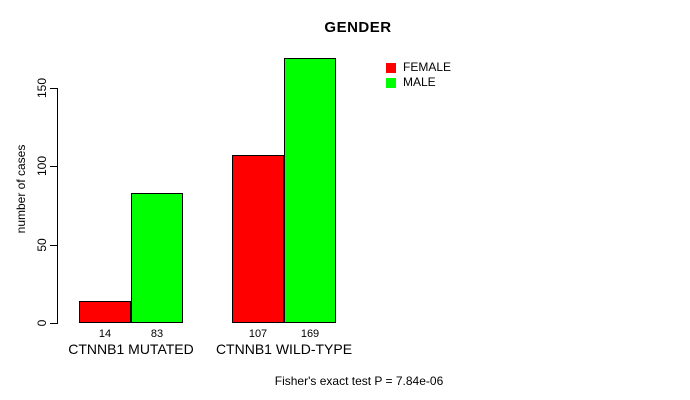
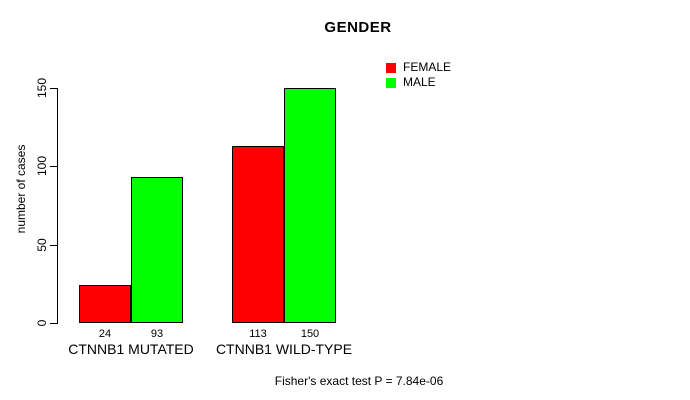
FEMALE/CTNNB1 MUTATED: 14 -> 24
MALE/CTNNB1 MUTATED: 83 -> 93
FEMALE/CTNNB1 WILD-TYPE: 107 -> 113
MALE/CTNNB1 WILD-TYPE: 169 -> 150
